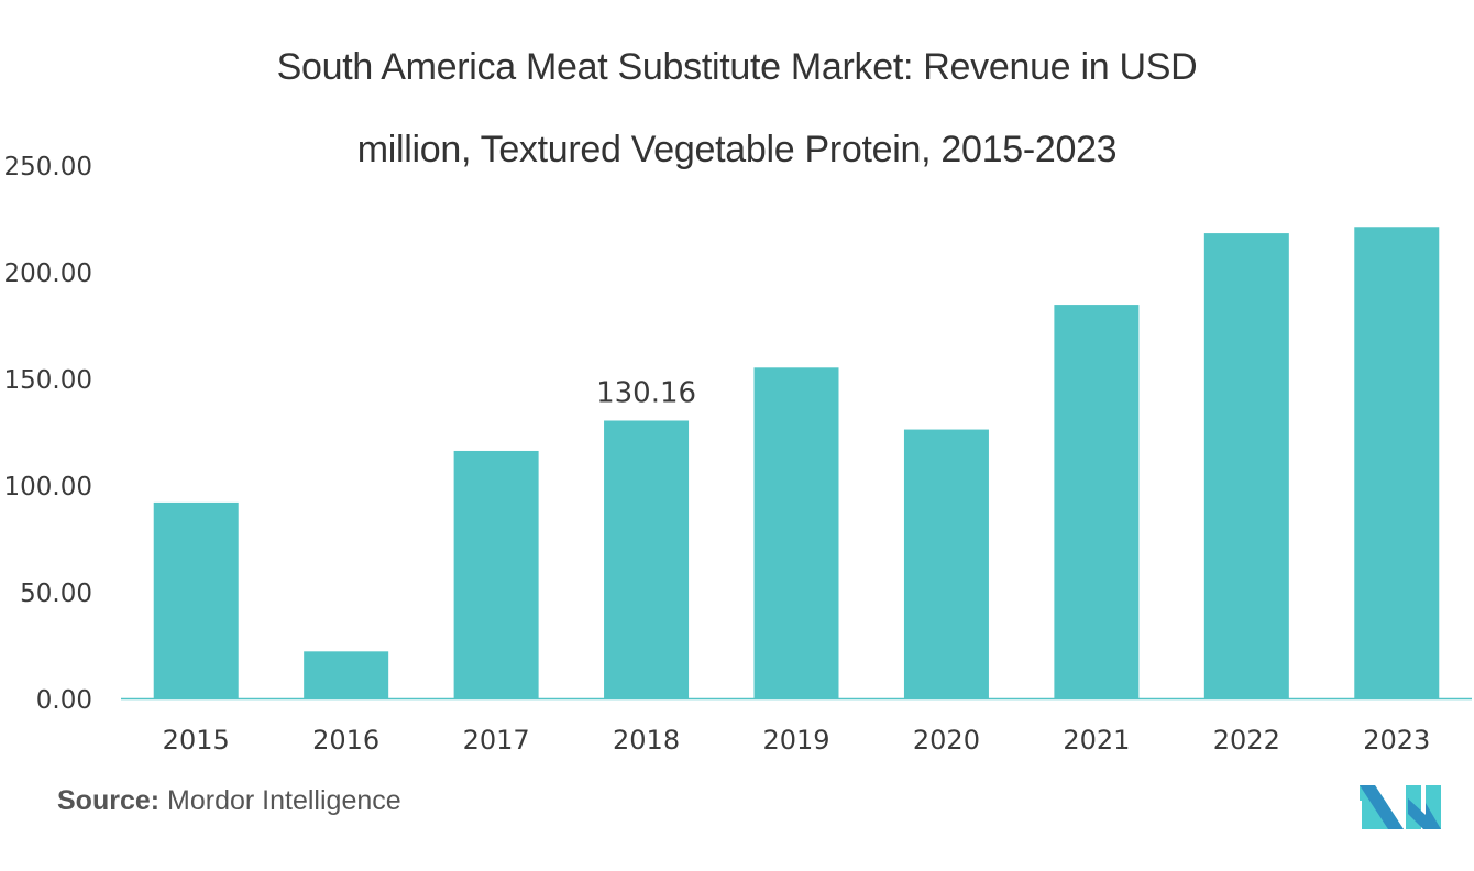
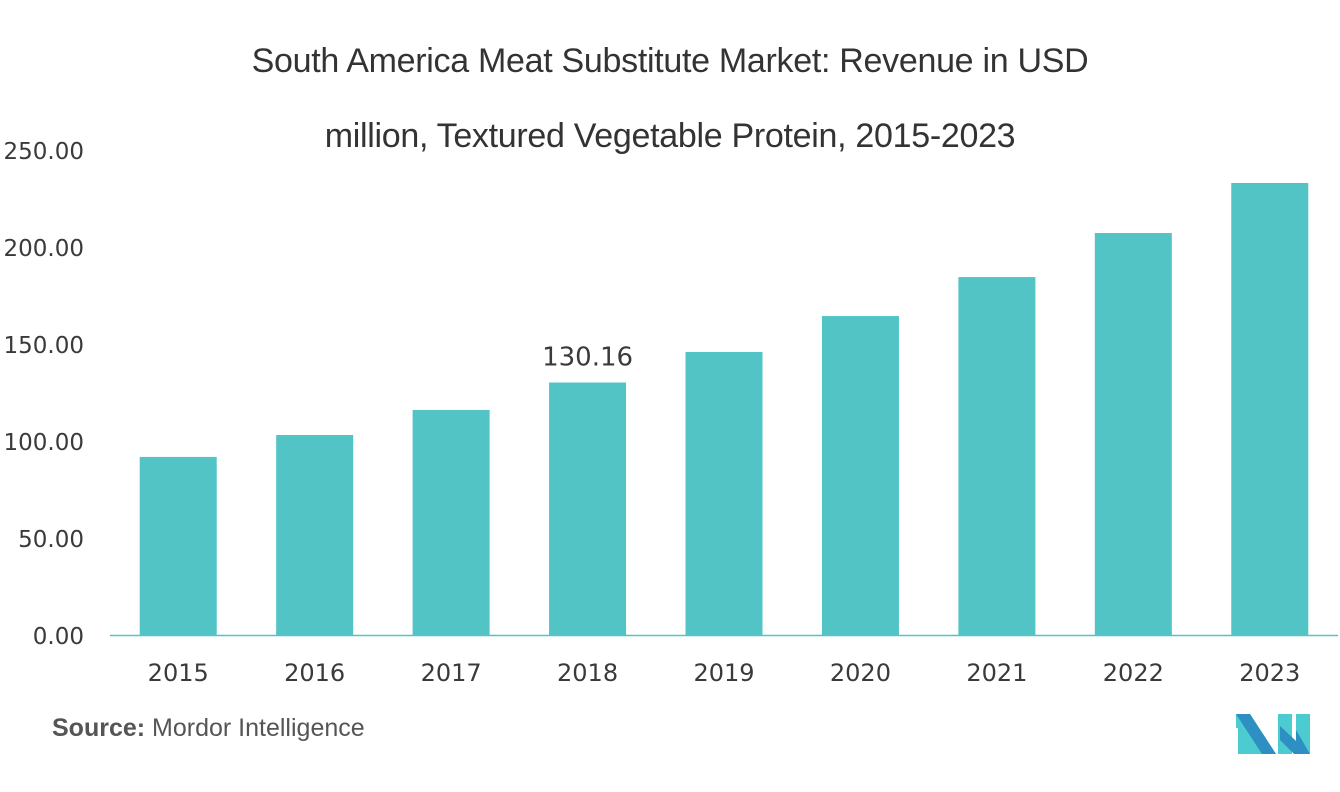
2016: 22 -> 103
2019: 155 -> 146
2020: 126 -> 164
2022: 218 -> 207
2023: 221 -> 233
